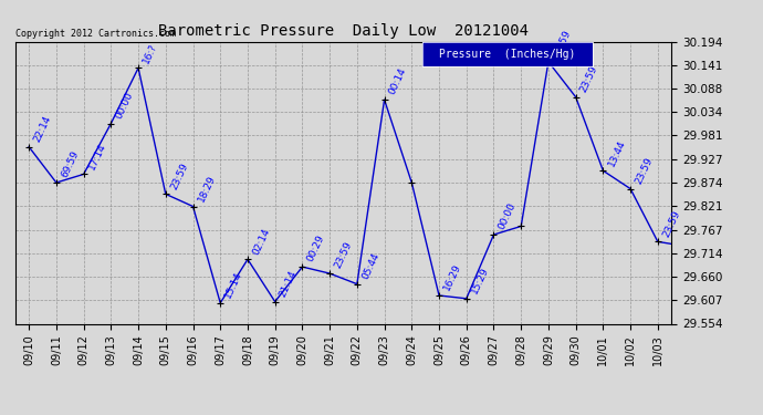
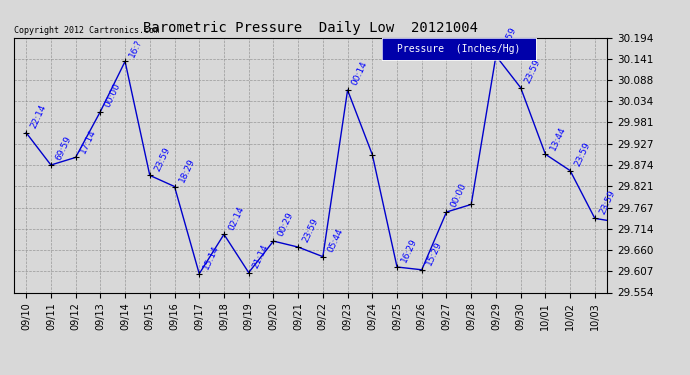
09/24: 29.874 -> 29.900
